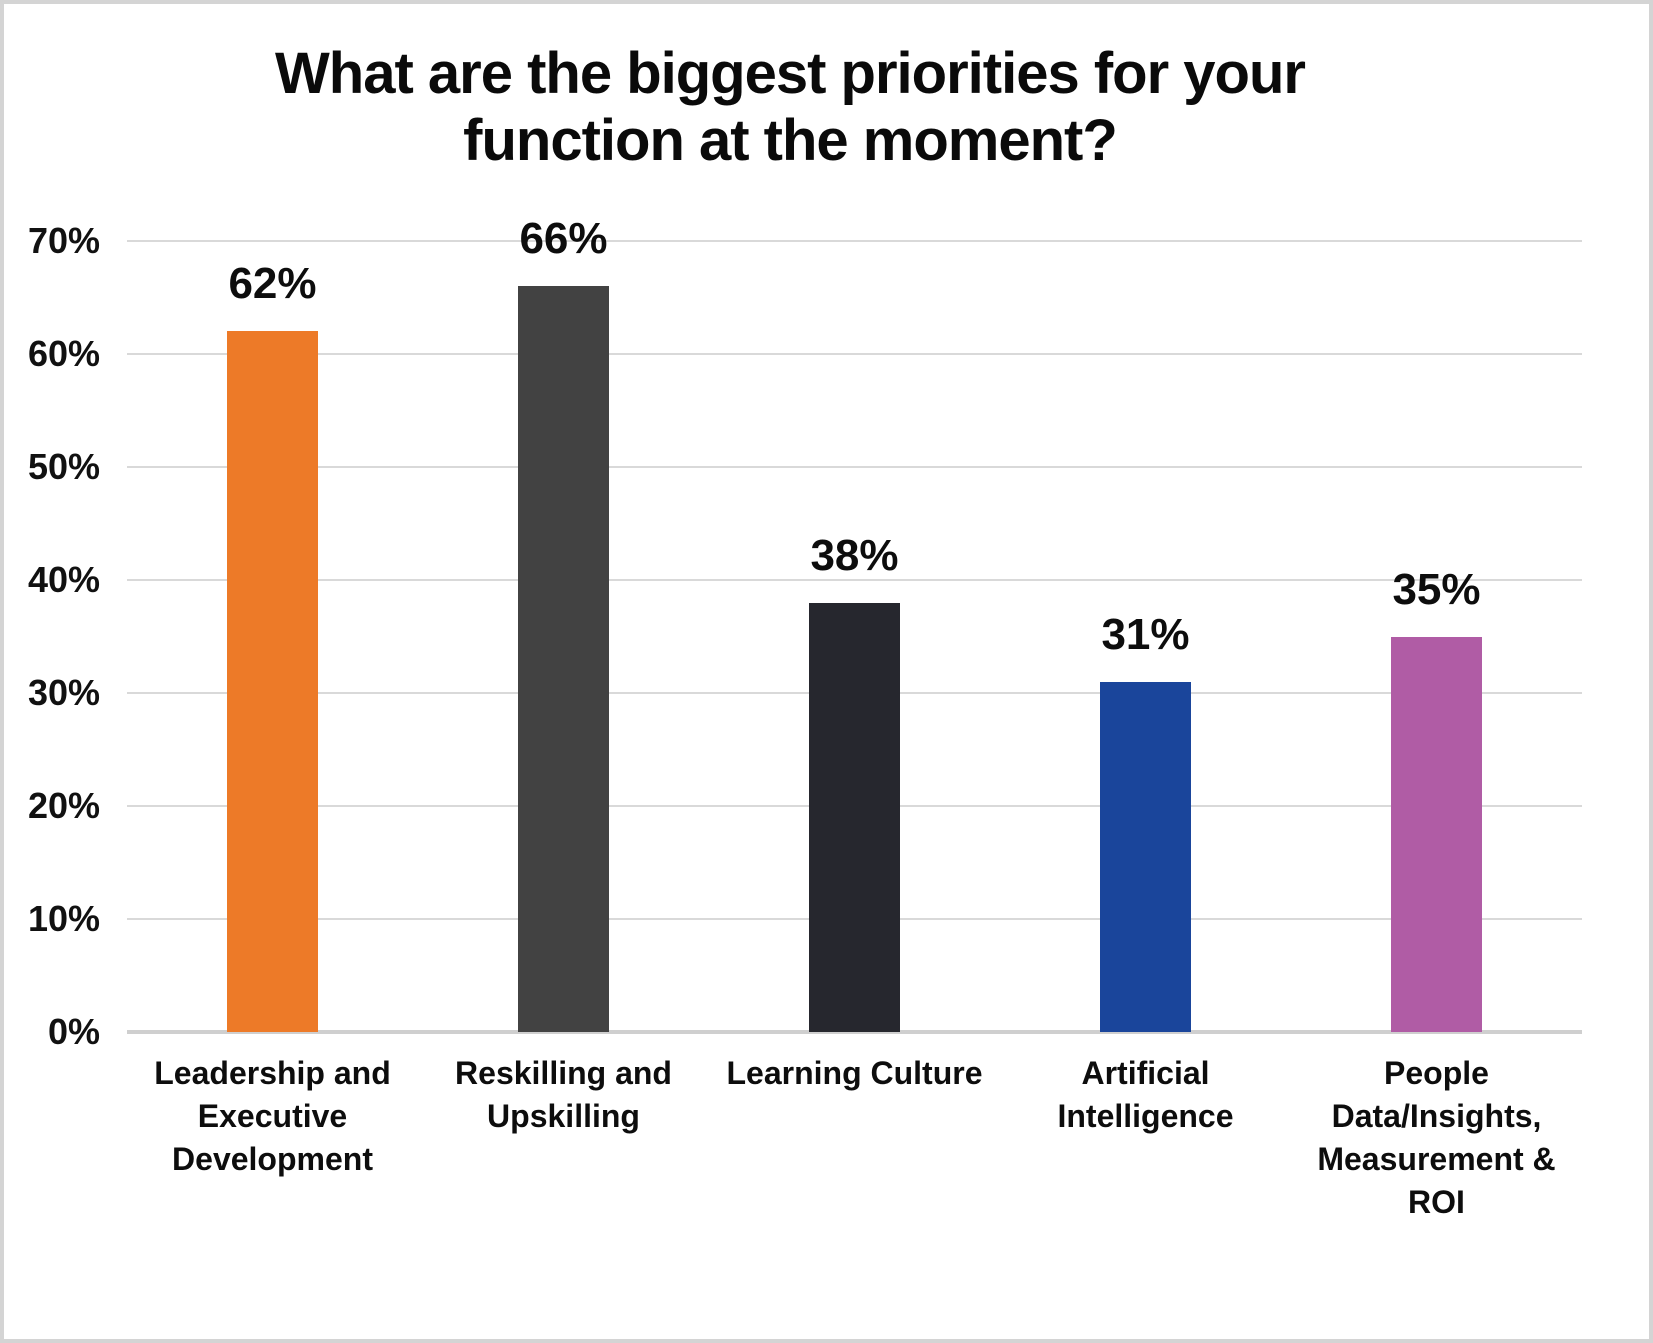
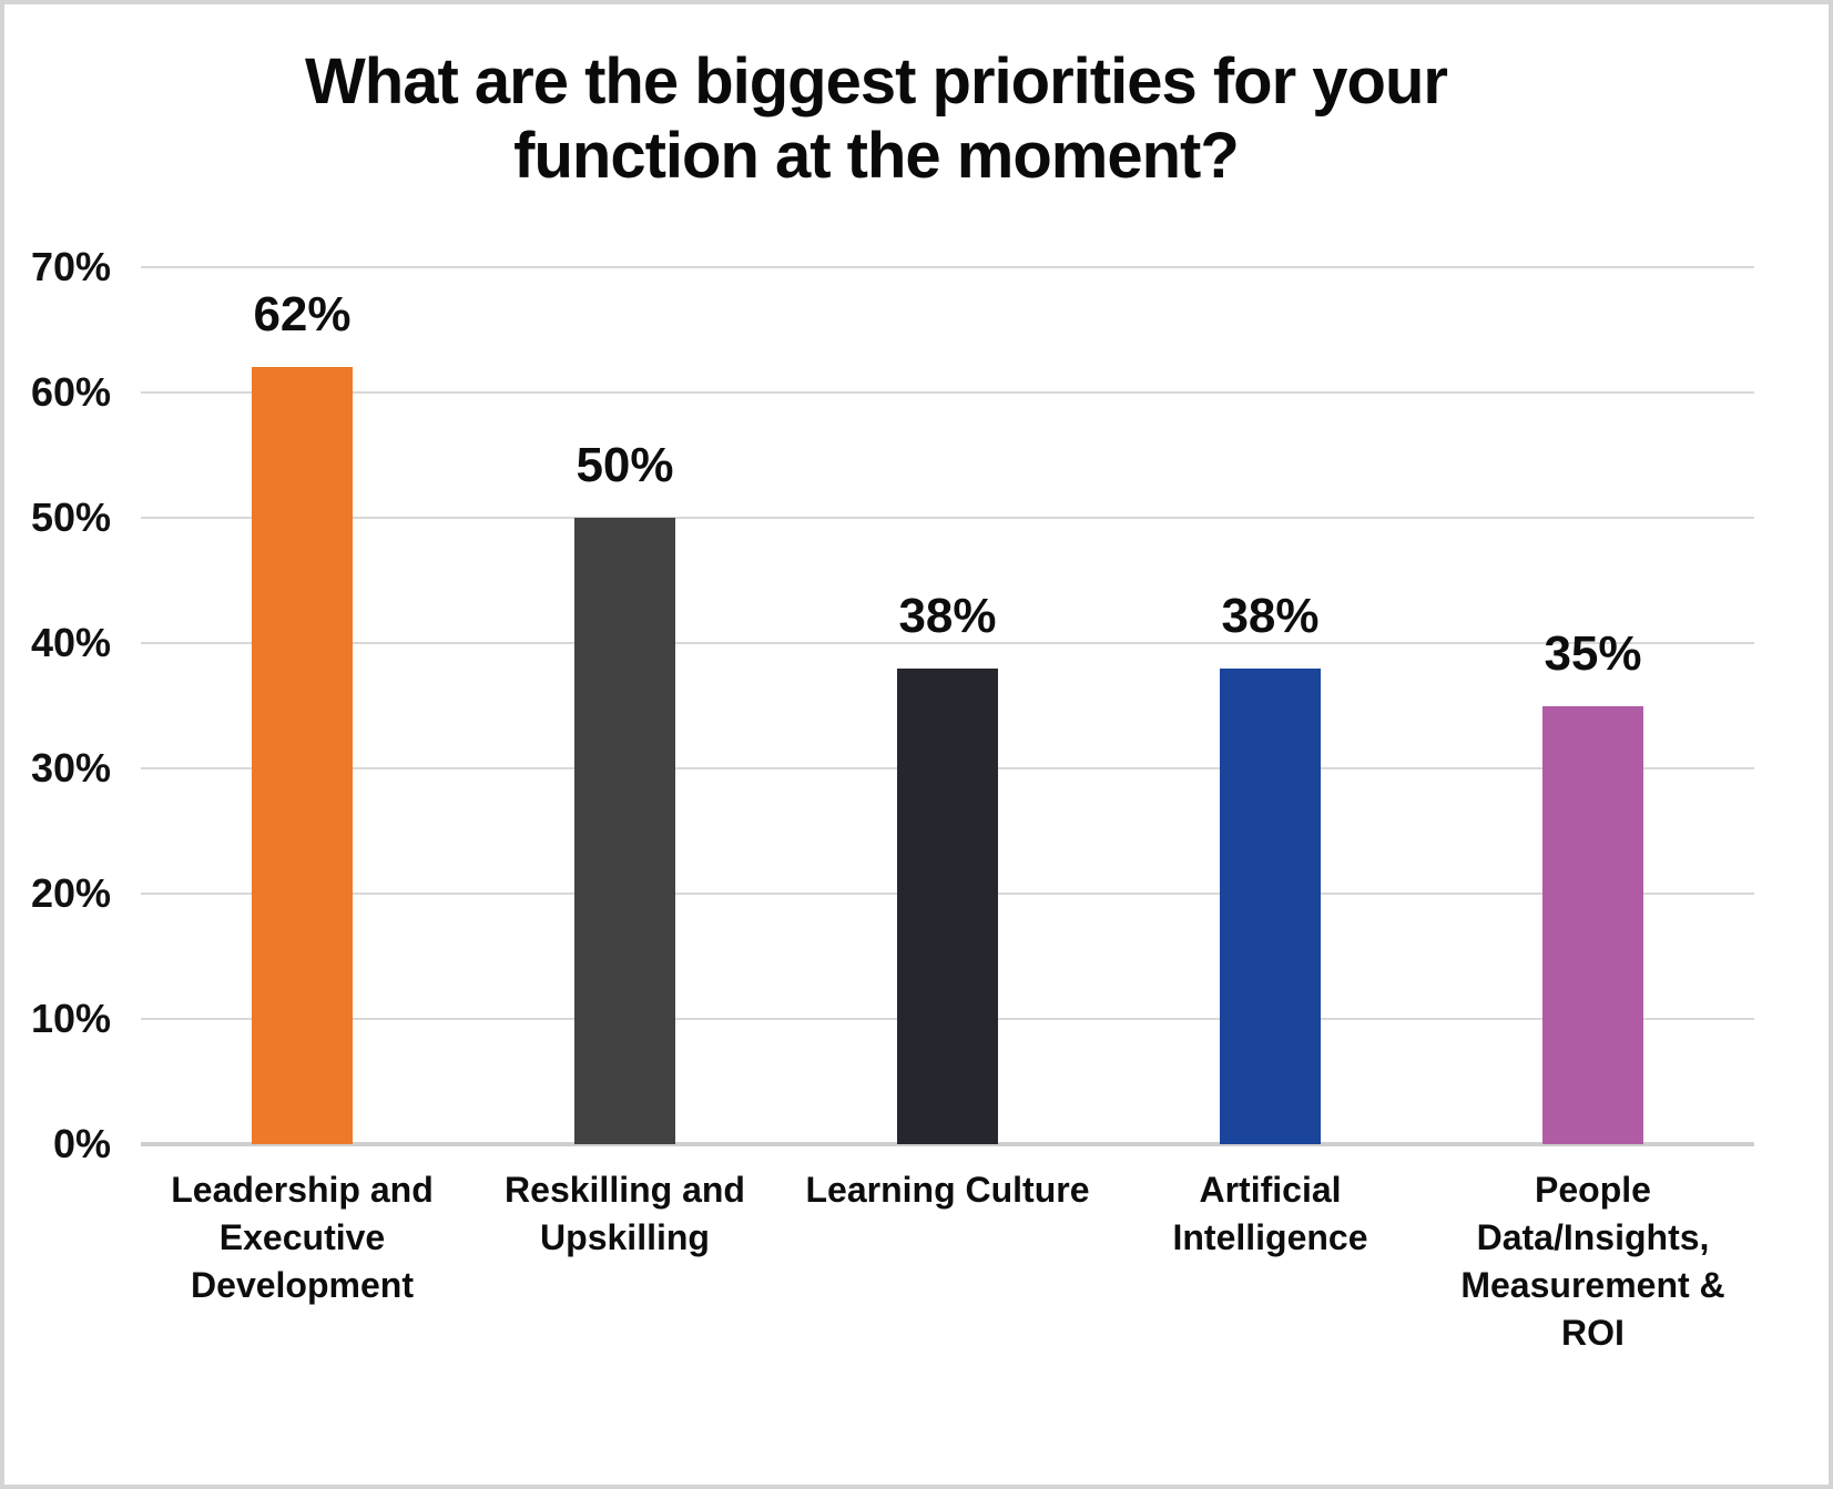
Reskilling and Upskilling: 66% -> 50%
Artificial Intelligence: 31% -> 38%
